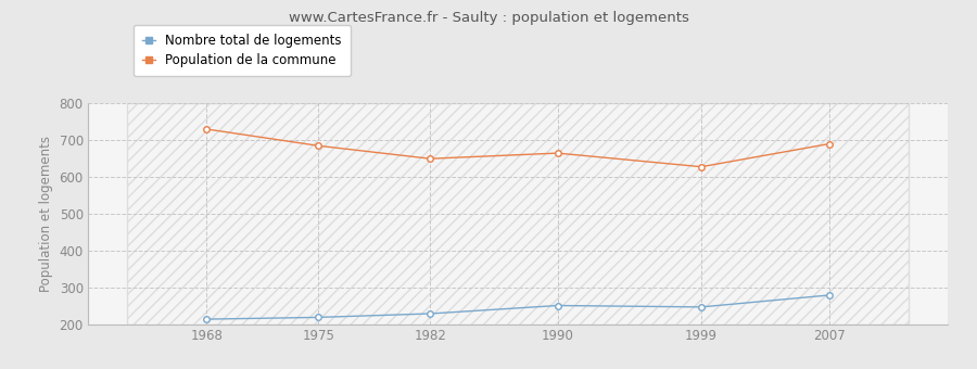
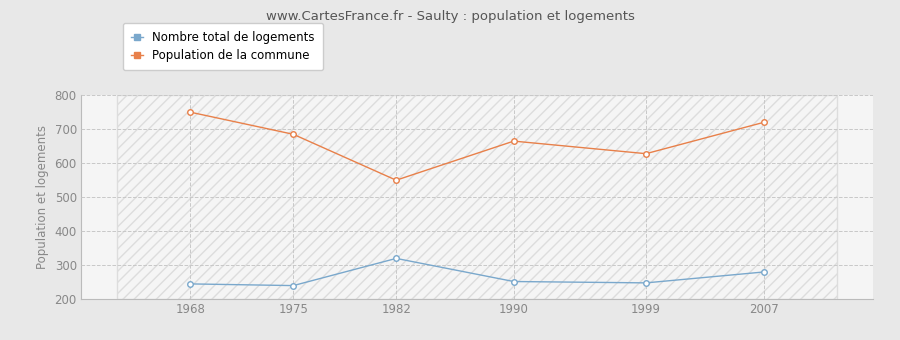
Nombre total de logements/1968: 215 -> 245
Population de la commune/1968: 730 -> 750
Nombre total de logements/1975: 220 -> 240
Nombre total de logements/1982: 230 -> 320
Population de la commune/1982: 650 -> 550
Population de la commune/2007: 690 -> 720
